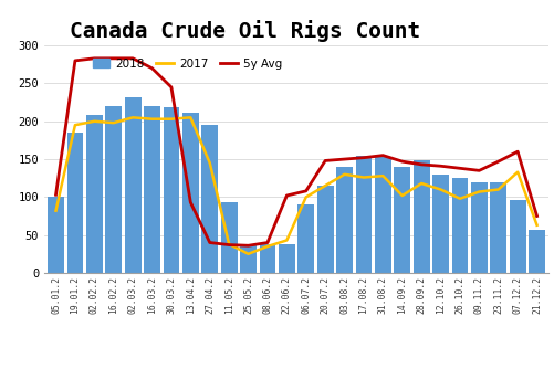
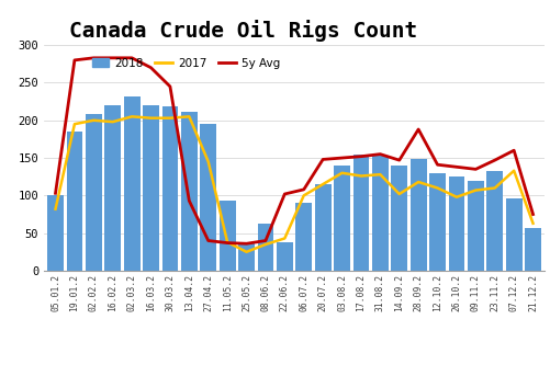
2018/08.06.2: 38 -> 62
5y Avg/28.09.2: 143 -> 188
2018/23.11.2: 120 -> 132
